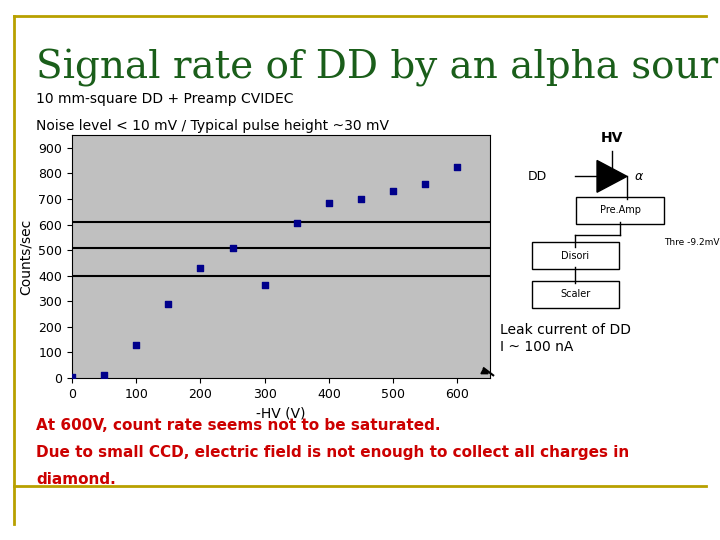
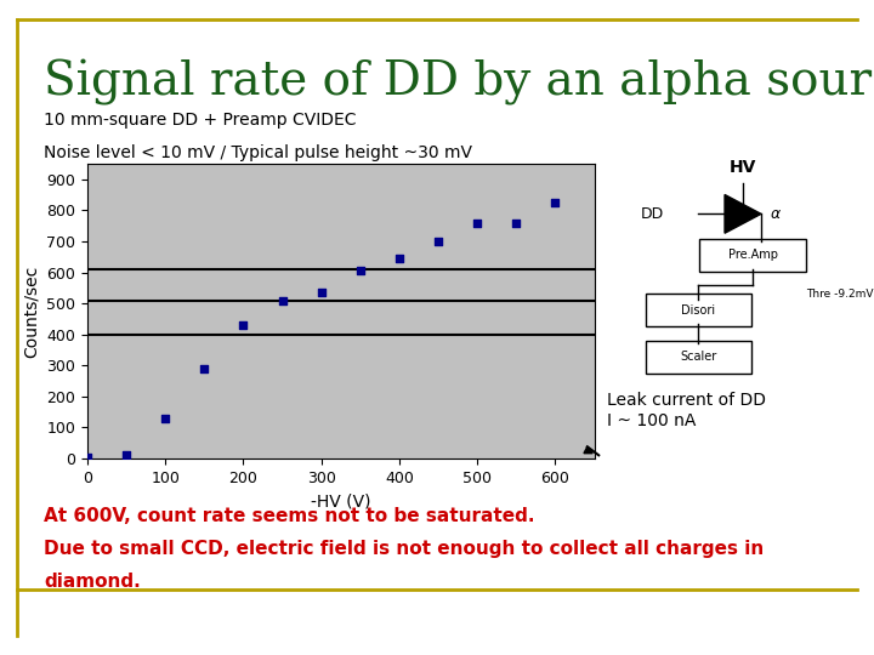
300: 365 -> 535
400: 685 -> 645
500: 730 -> 760
